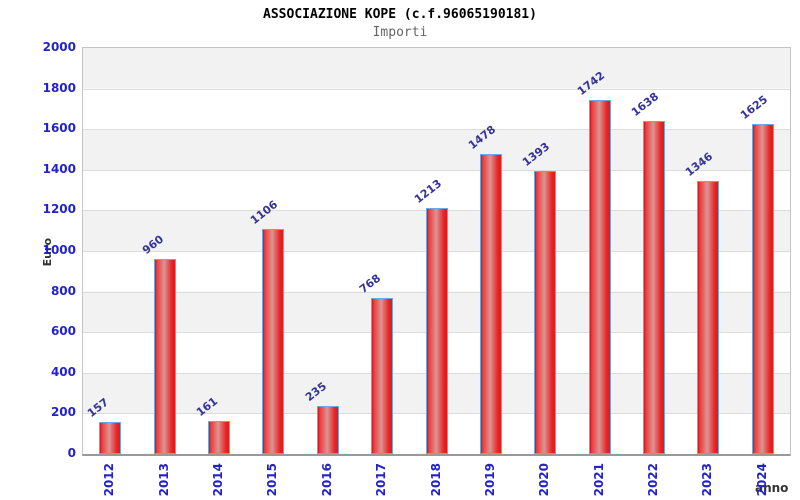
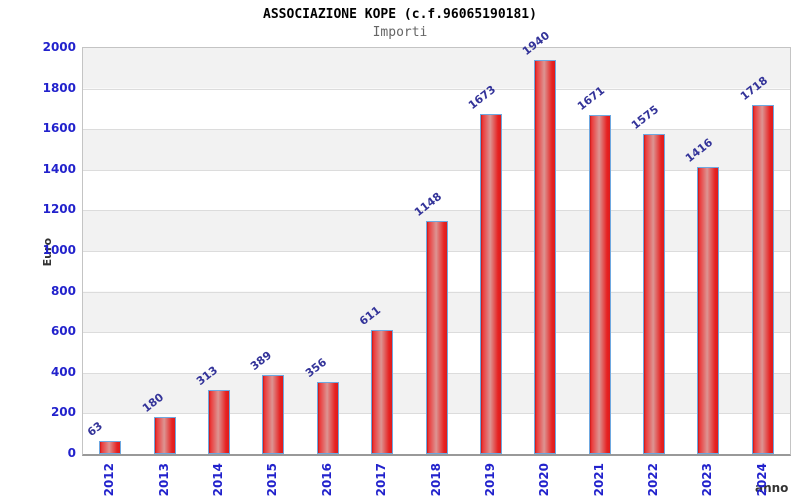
2012: 157 -> 63
2013: 960 -> 180
2014: 161 -> 313
2015: 1106 -> 389
2016: 235 -> 356
2017: 768 -> 611
2018: 1213 -> 1148
2019: 1478 -> 1673
2020: 1393 -> 1940
2021: 1742 -> 1671
2022: 1638 -> 1575
2023: 1346 -> 1416
2024: 1625 -> 1718
